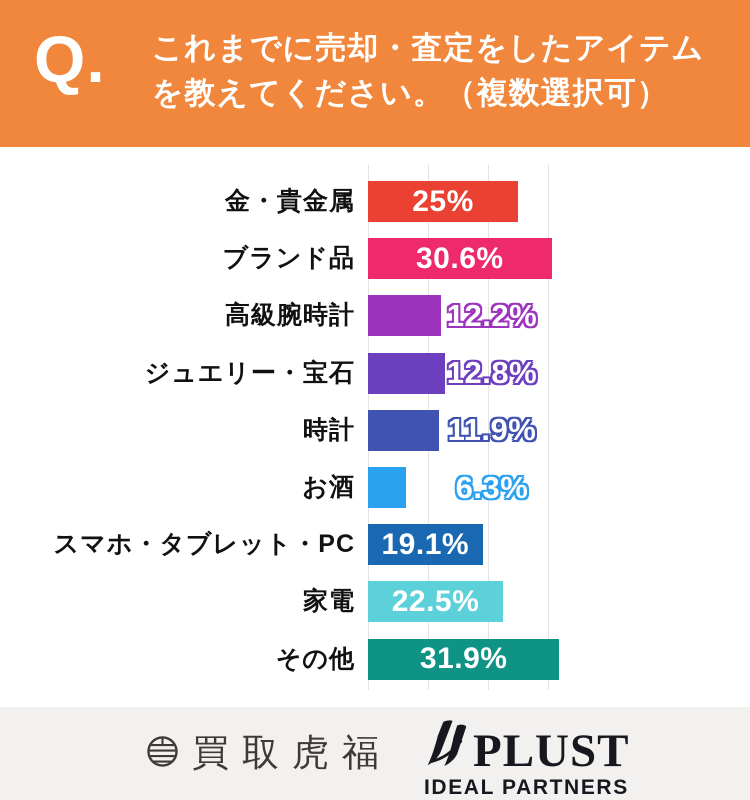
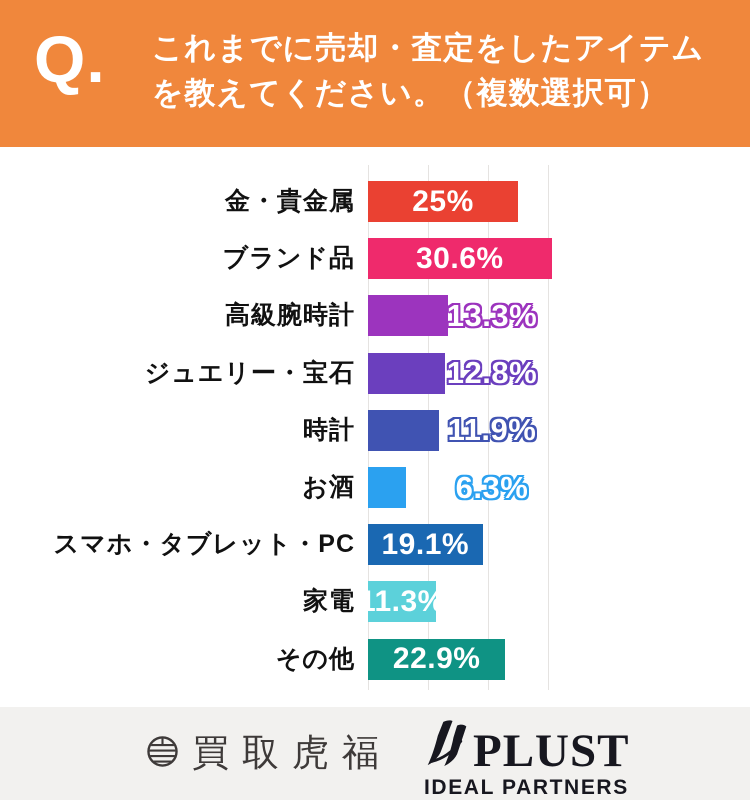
高級腕時計: 12.2% -> 13.3%
家電: 22.5% -> 11.3%
その他: 31.9% -> 22.9%
